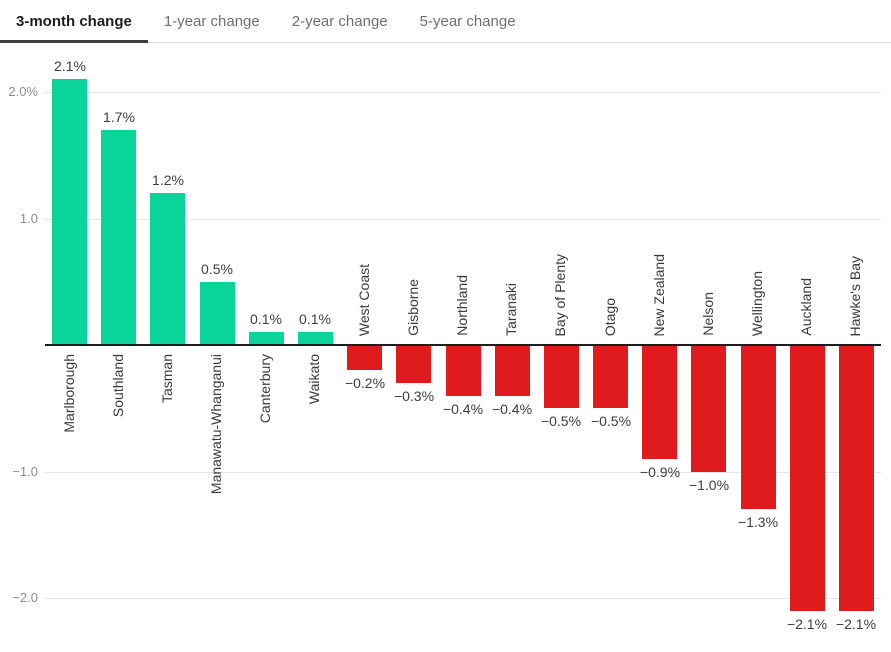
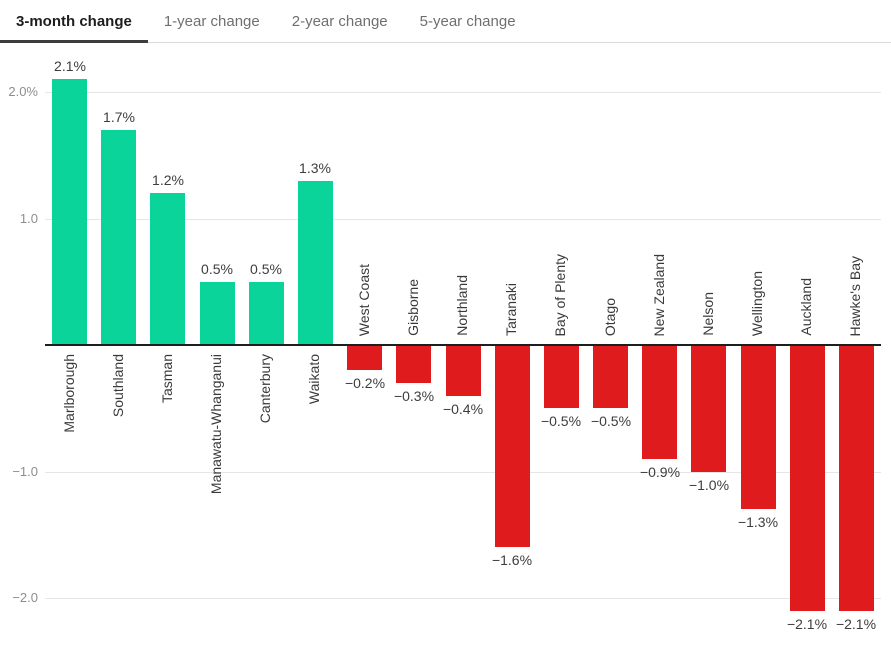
Canterbury: 0.1% -> 0.5%
Waikato: 0.1% -> 1.3%
Taranaki: −0.4% -> −1.6%
